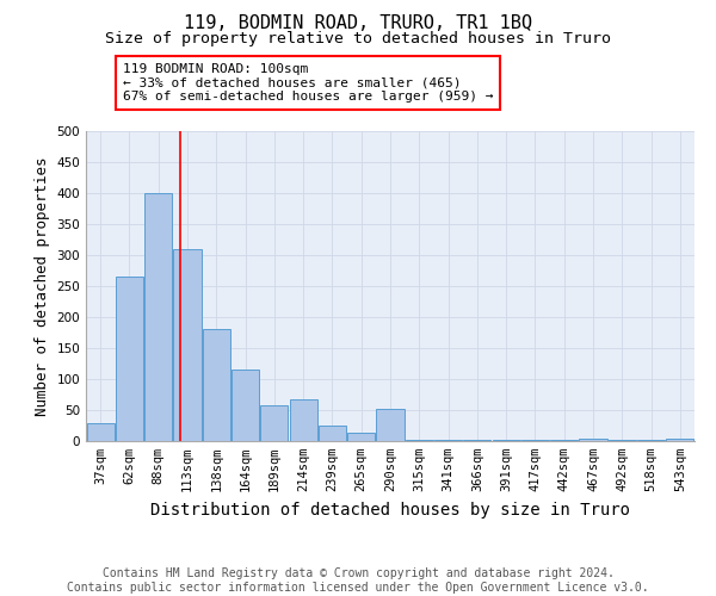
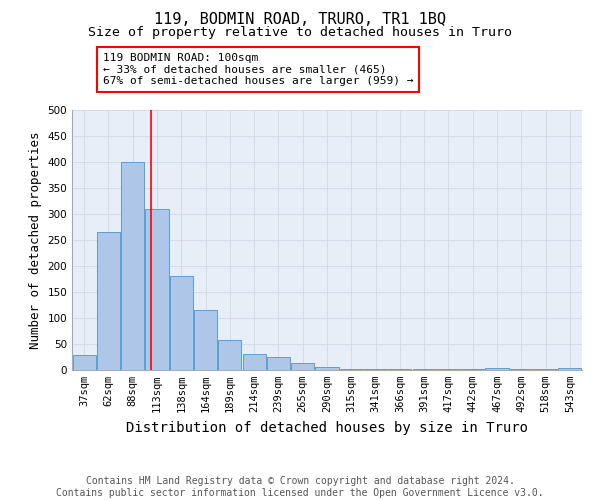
214sqm: 68 -> 30
290sqm: 52 -> 6
